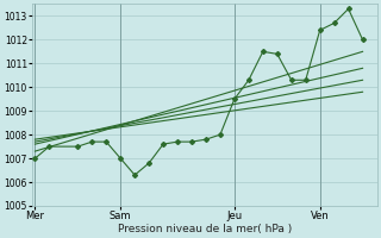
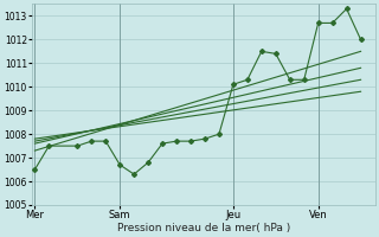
Mer: 1007.0 -> 1006.5
Sam: 1007.0 -> 1006.7
Jeu: 1009.5 -> 1010.1
Ven: 1012.4 -> 1012.7
